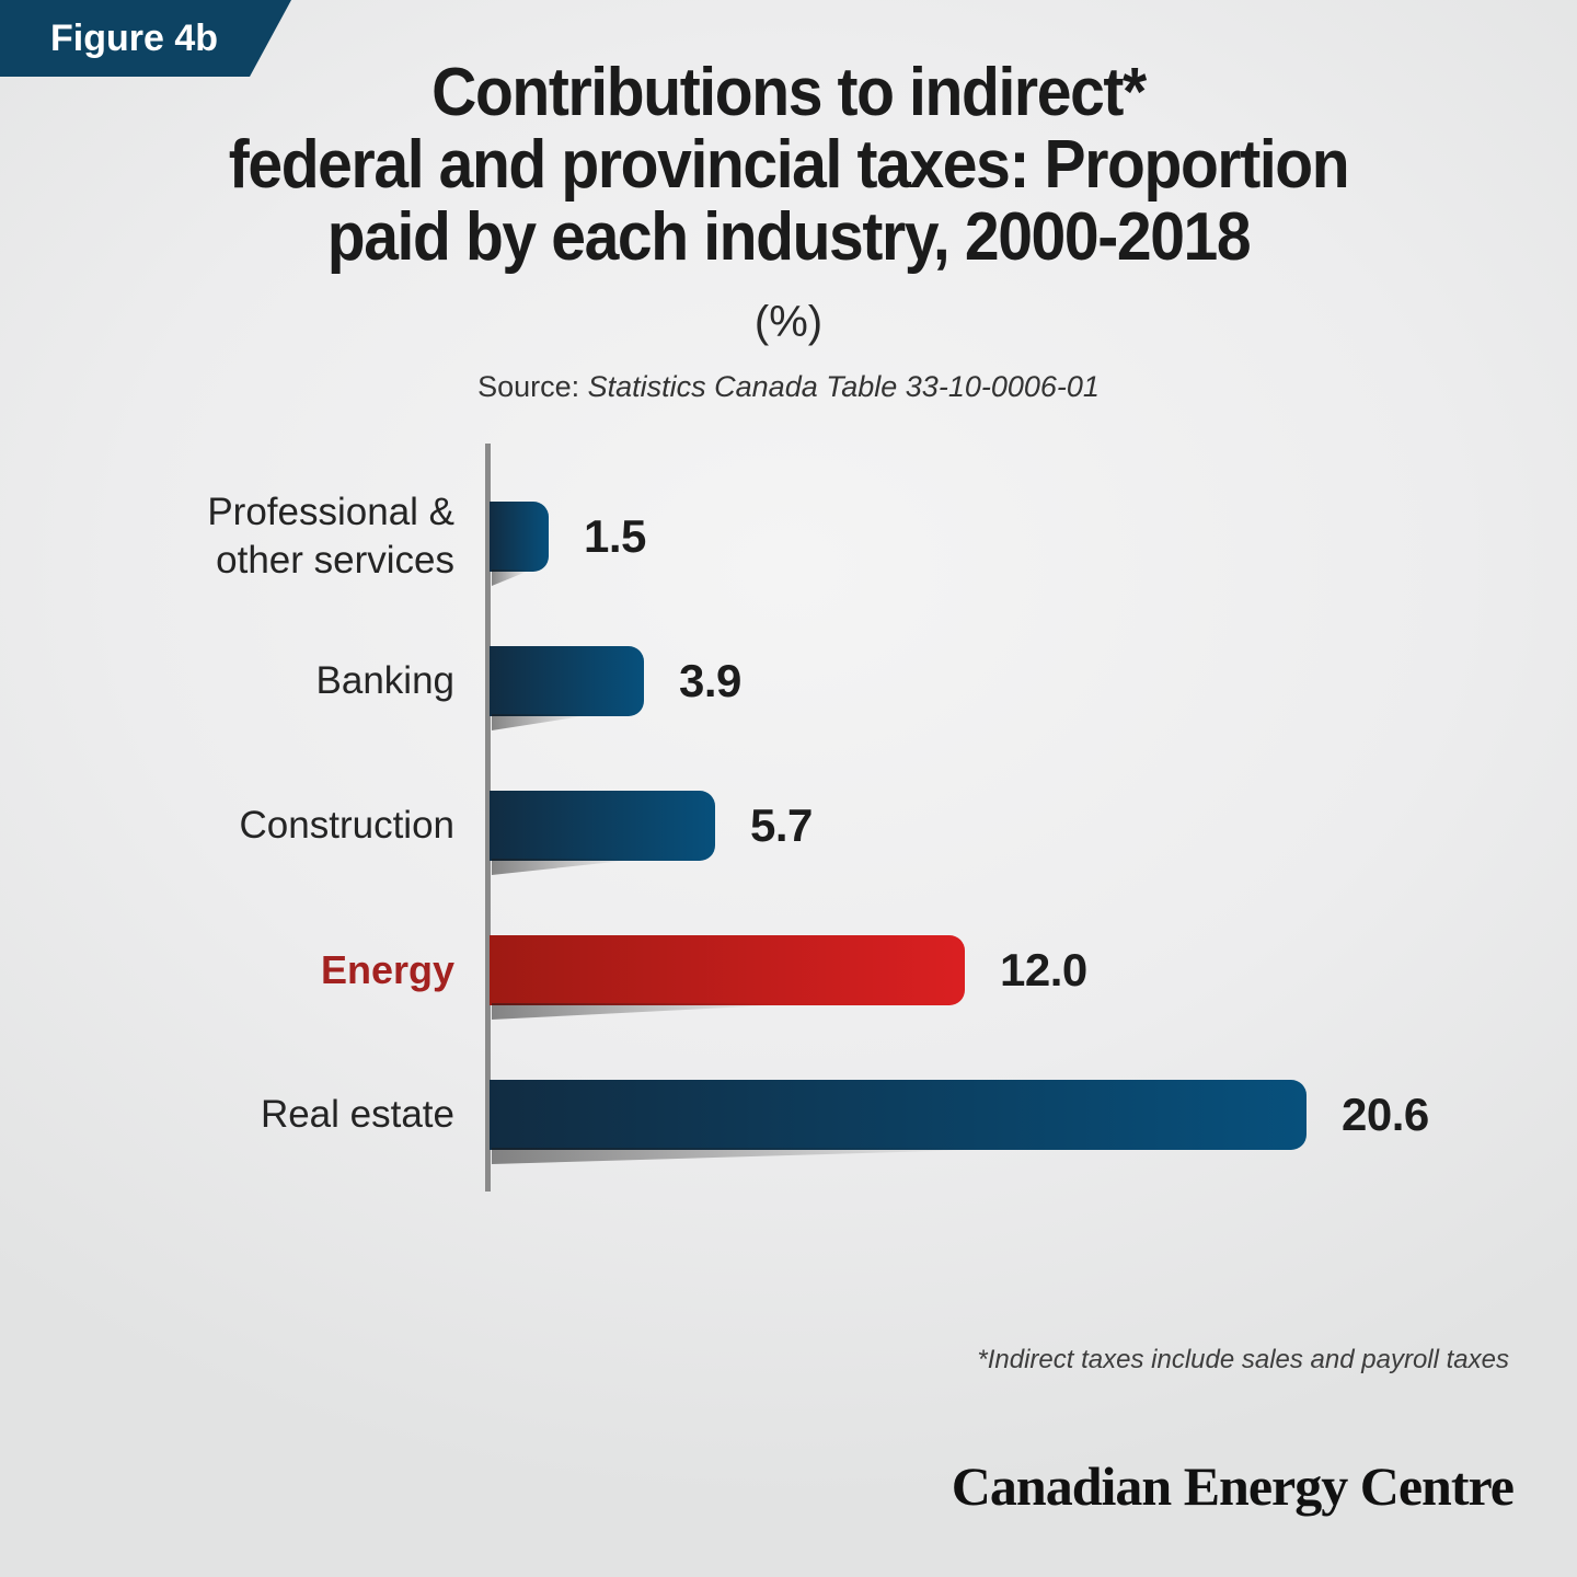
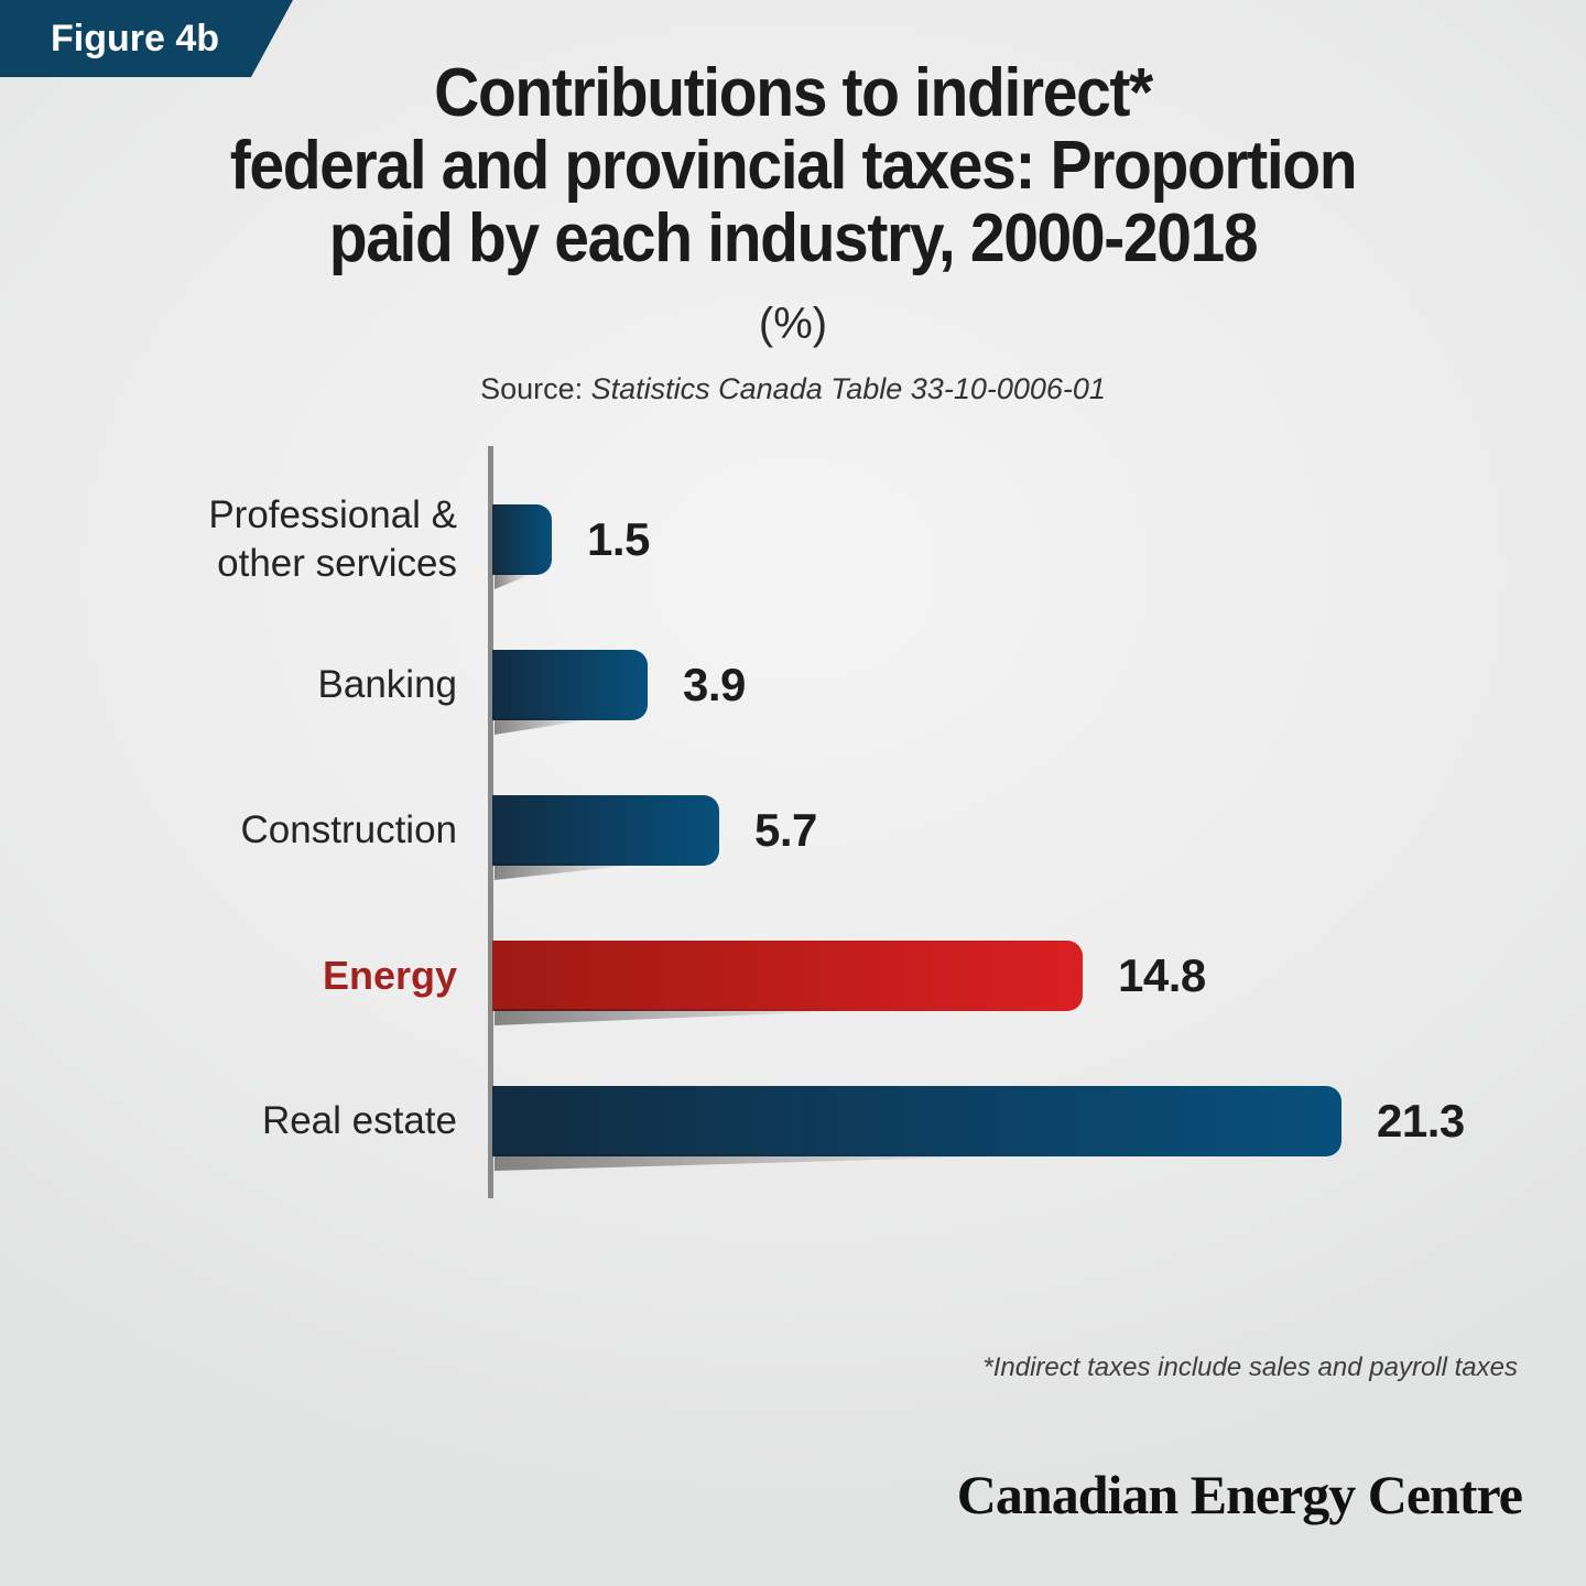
Energy: 12.0 -> 14.8
Real estate: 20.6 -> 21.3
